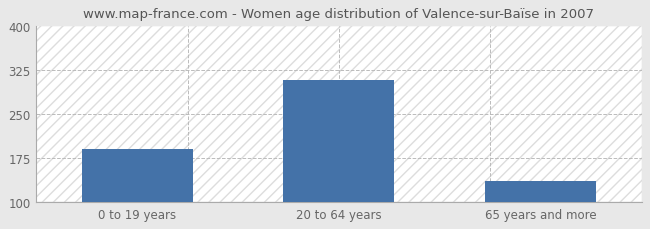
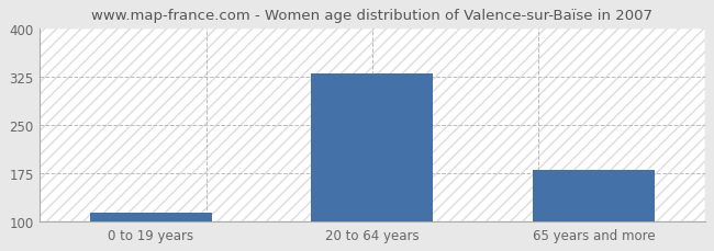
0 to 19 years: 190 -> 113
20 to 64 years: 308 -> 330
65 years and more: 136 -> 180
